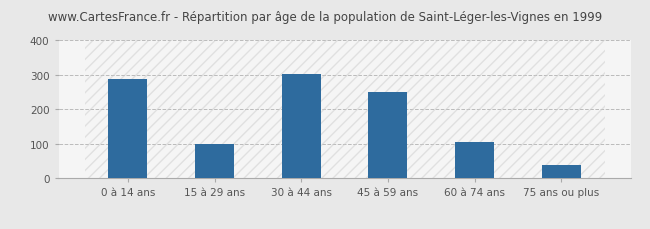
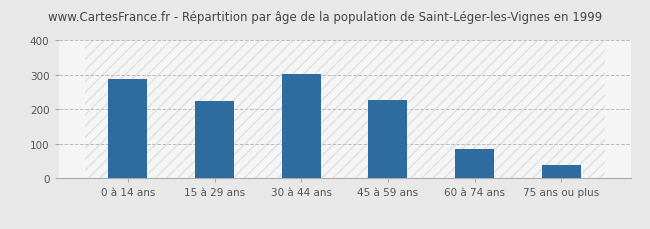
15 à 29 ans: 100 -> 225
45 à 59 ans: 250 -> 228
60 à 74 ans: 105 -> 86
